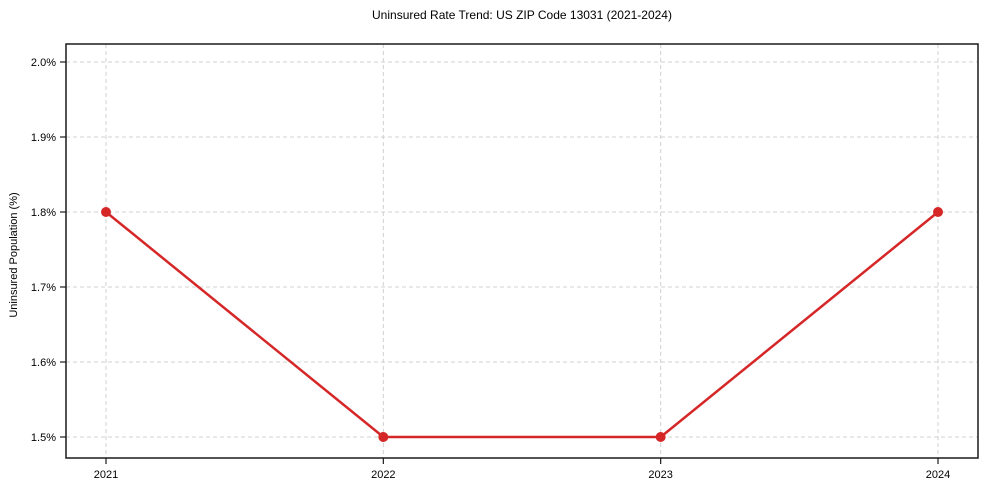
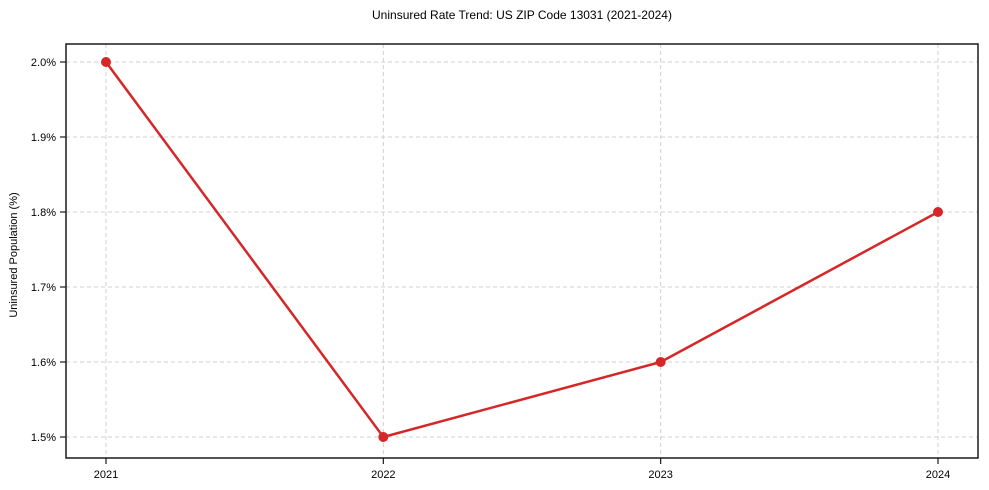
2021: 1.8% -> 2.0%
2023: 1.5% -> 1.6%
